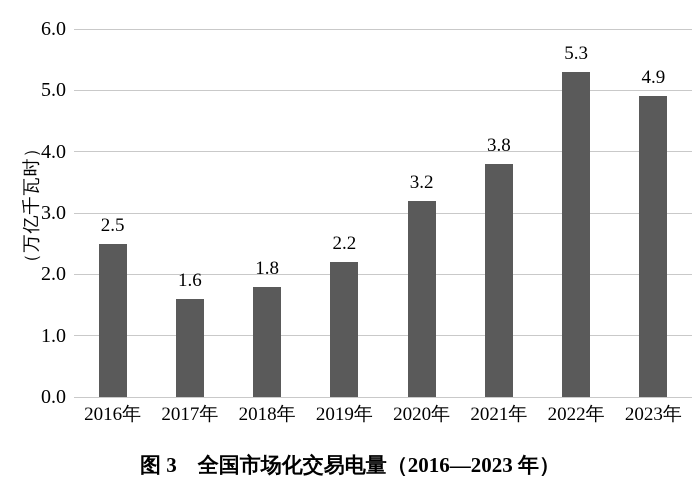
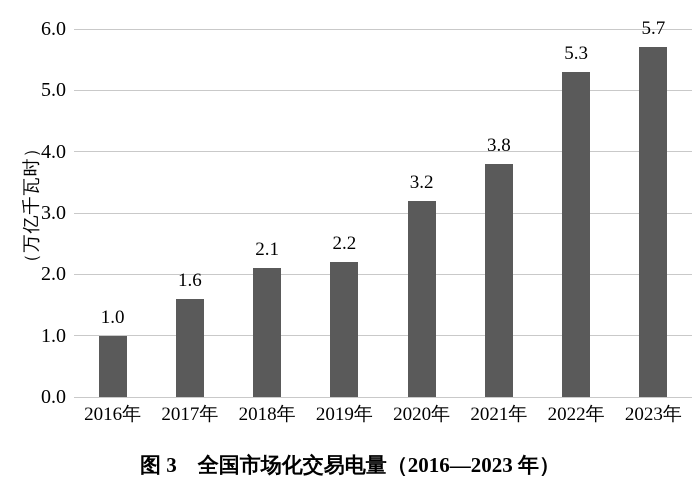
2016年: 2.5 -> 1.0
2018年: 1.8 -> 2.1
2023年: 4.9 -> 5.7
